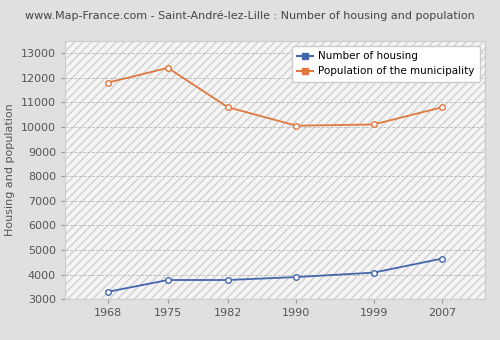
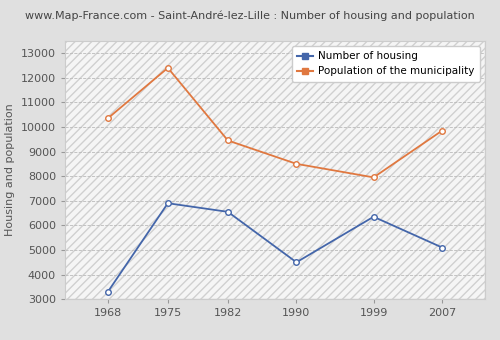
Population of the municipality/1968: 11800 -> 10350
Number of housing/1975: 3780 -> 6900
Number of housing/1982: 3780 -> 6550
Population of the municipality/1982: 10800 -> 9450
Number of housing/1990: 3900 -> 4500
Population of the municipality/1990: 10050 -> 8500
Number of housing/1999: 4080 -> 6350
Population of the municipality/1999: 10100 -> 7950
Number of housing/2007: 4650 -> 5100
Population of the municipality/2007: 10800 -> 9850
